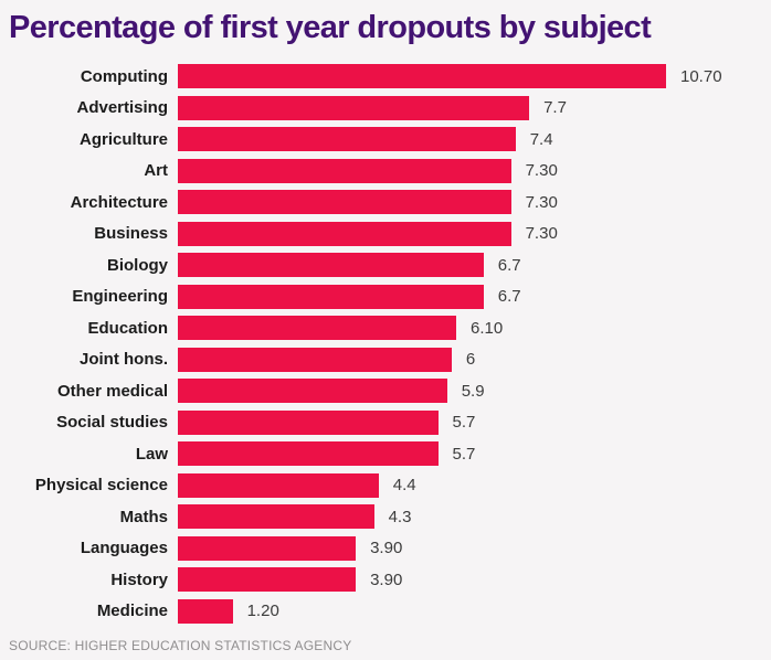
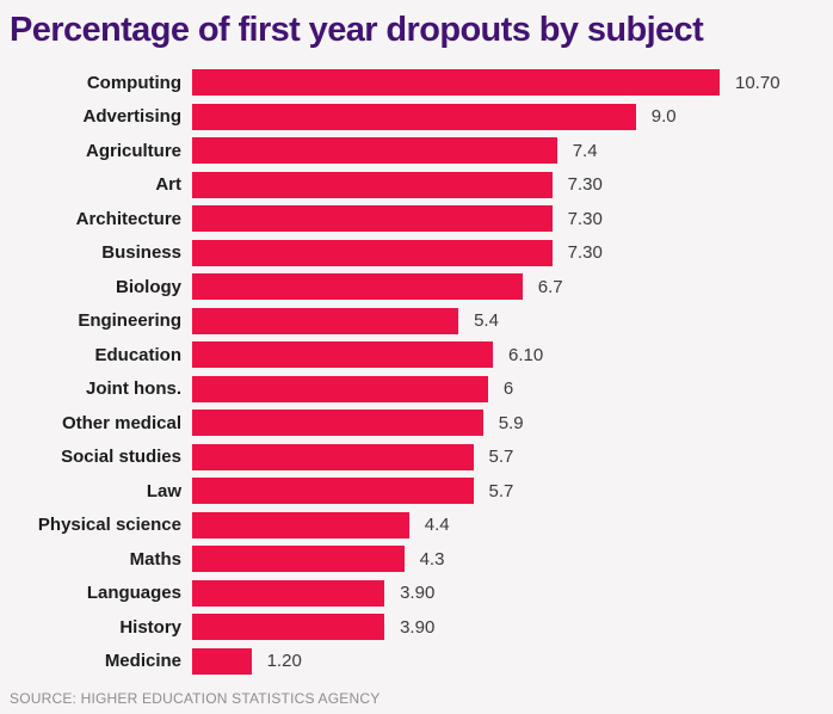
Advertising: 7.7 -> 9.0
Engineering: 6.7 -> 5.4
